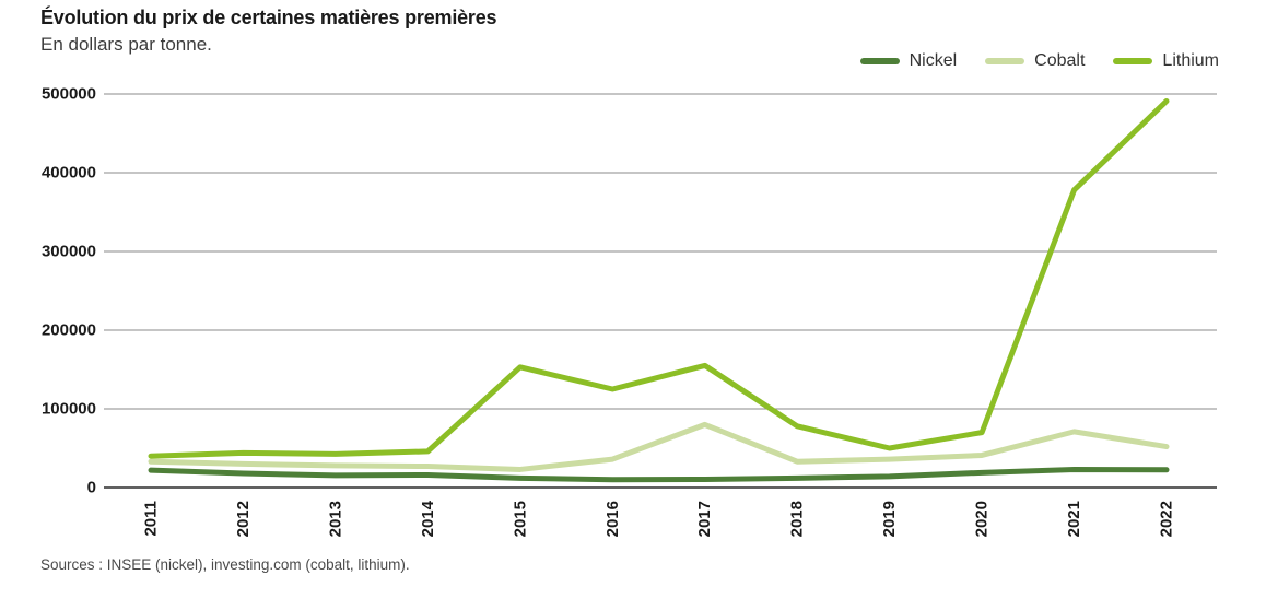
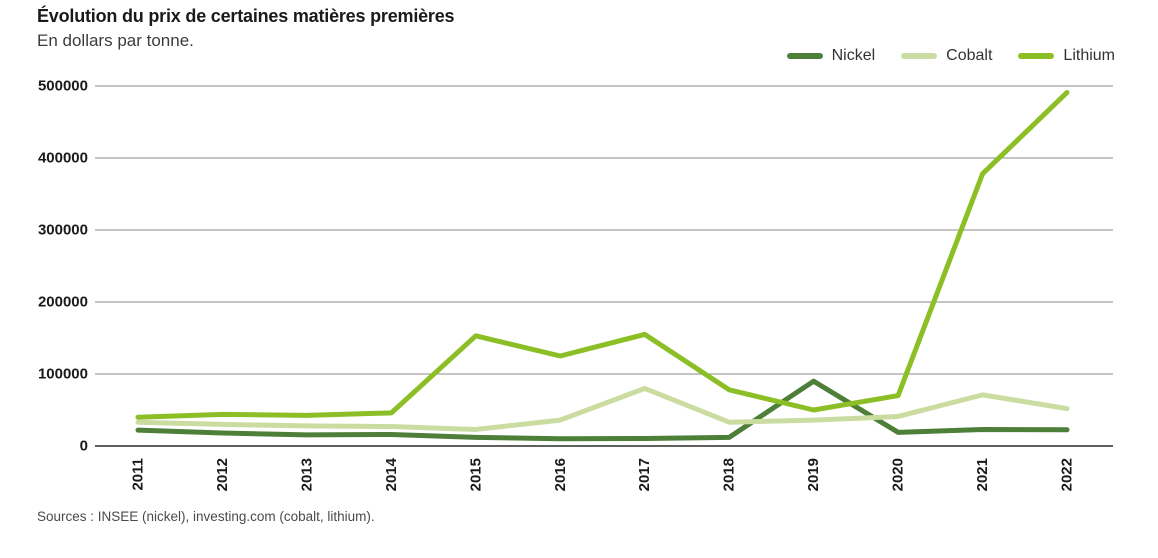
Nickel/2019: 10000 -> 90000
